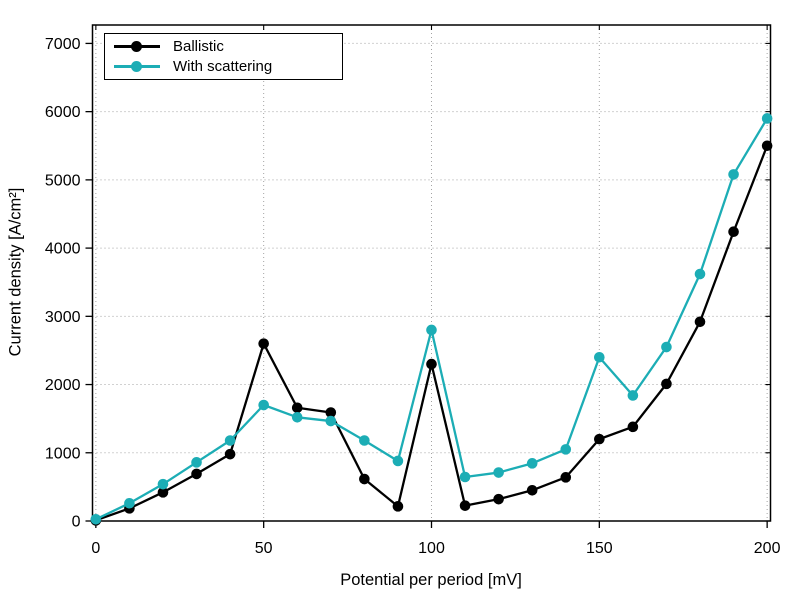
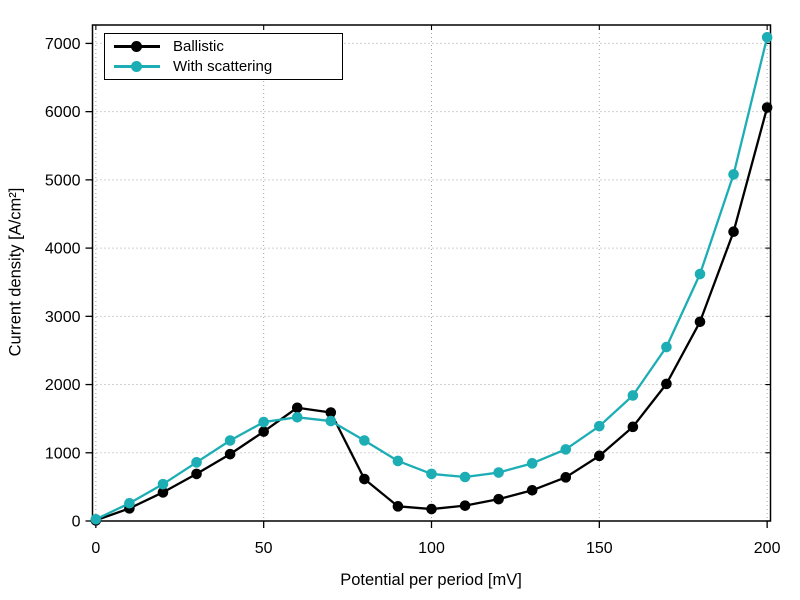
Ballistic/50: 2600 -> 1300
With scattering/50: 1700 -> 1400
Ballistic/100: 2300 -> 200
With scattering/100: 2800 -> 700
Ballistic/150: 1200 -> 1000
With scattering/150: 2400 -> 1400
Ballistic/200: 5500 -> 6100
With scattering/200: 5900 -> 7100
